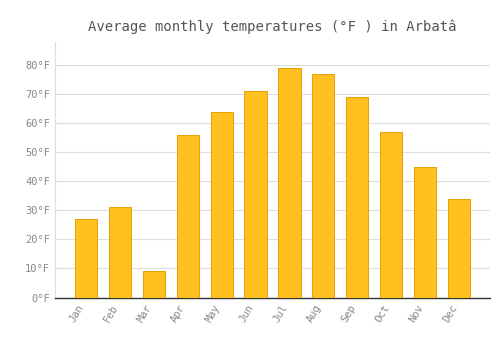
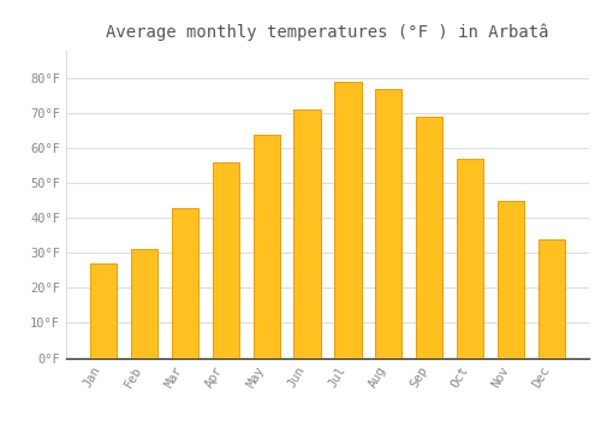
Mar: 9°F -> 43°F
